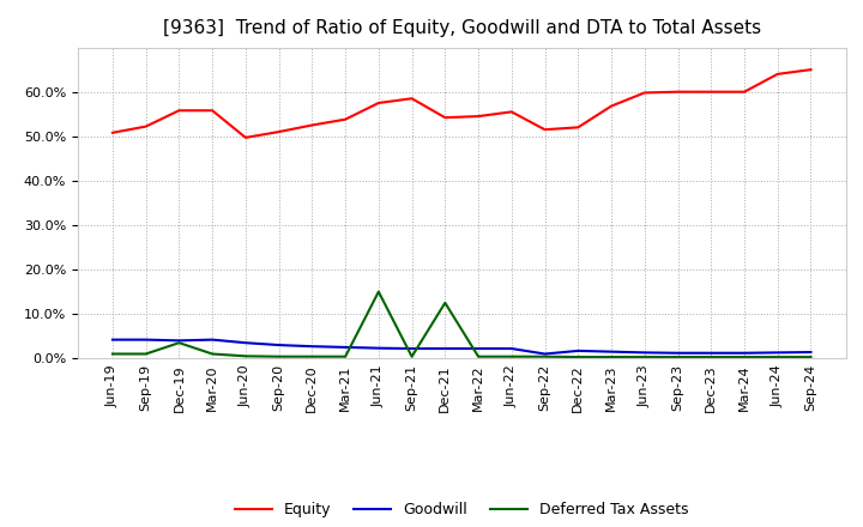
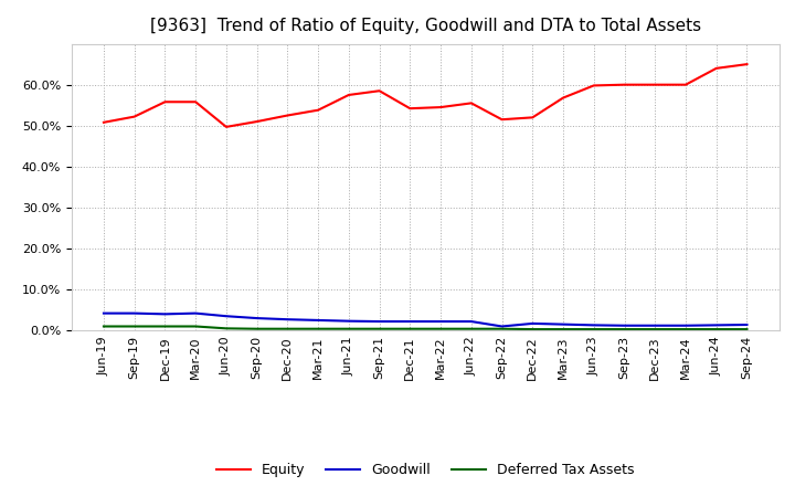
Deferred Tax Assets/Dec-19: 3.5% -> 1.0%
Deferred Tax Assets/Jun-21: 15.0% -> 0.4%
Deferred Tax Assets/Dec-21: 12.5% -> 0.4%
